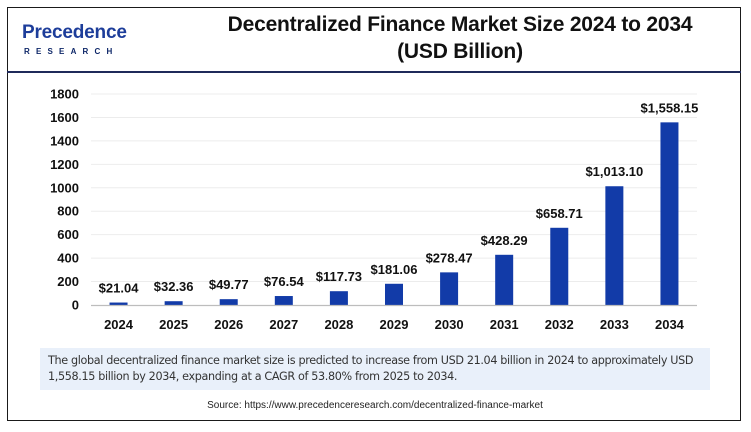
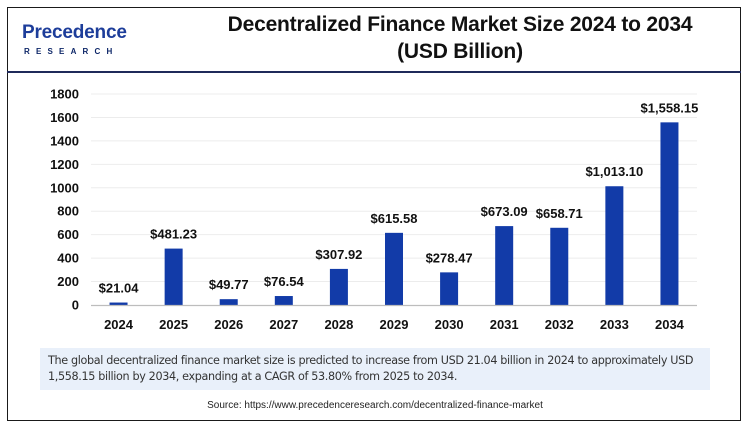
2025: $32.36 -> $481.23
2028: $117.73 -> $307.92
2029: $181.06 -> $615.58
2031: $428.29 -> $673.09
